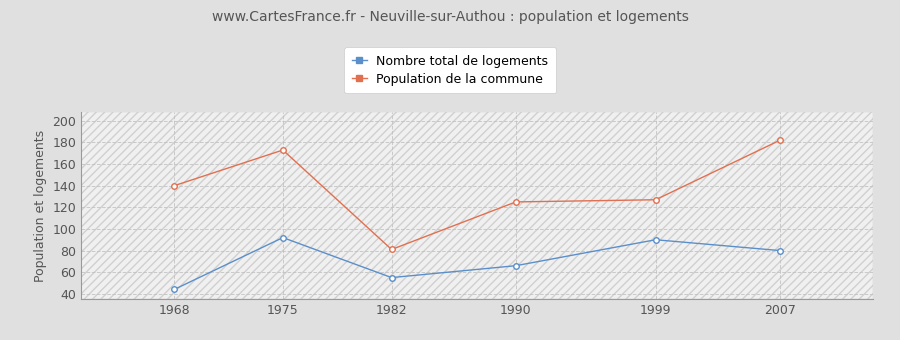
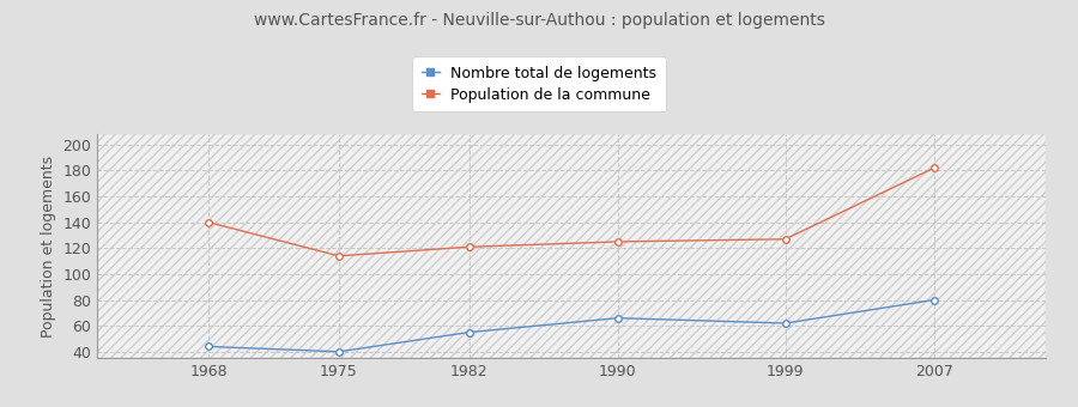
Nombre total de logements/1975: 92 -> 40
Population de la commune/1975: 173 -> 114
Population de la commune/1982: 81 -> 121
Nombre total de logements/1999: 90 -> 62
